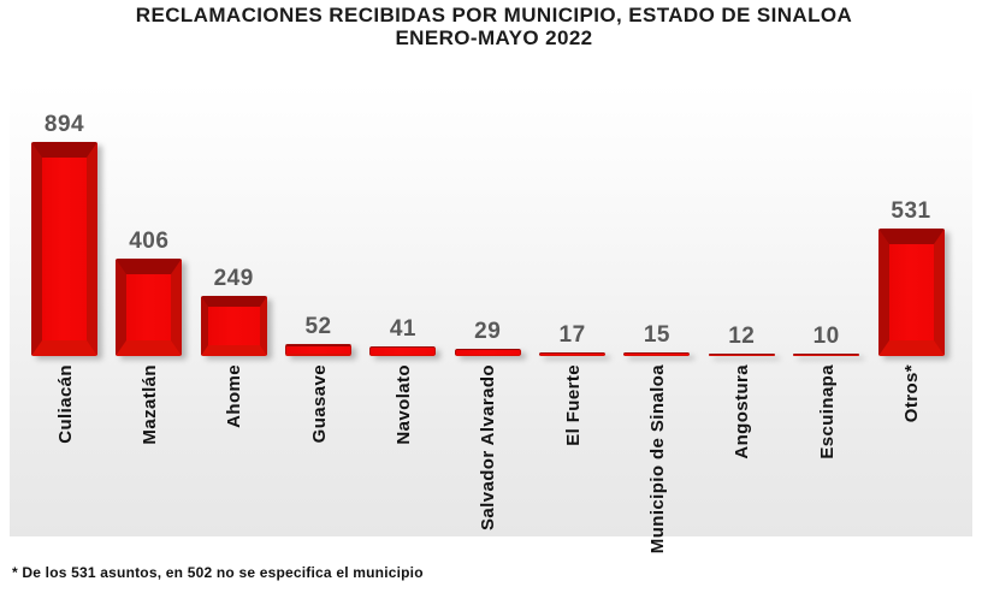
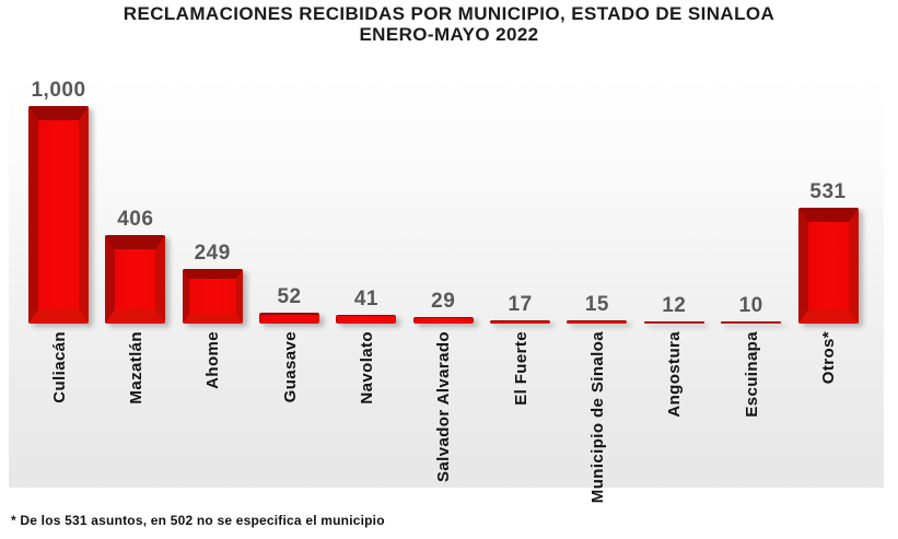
Culiacán: 894 -> 1,000
